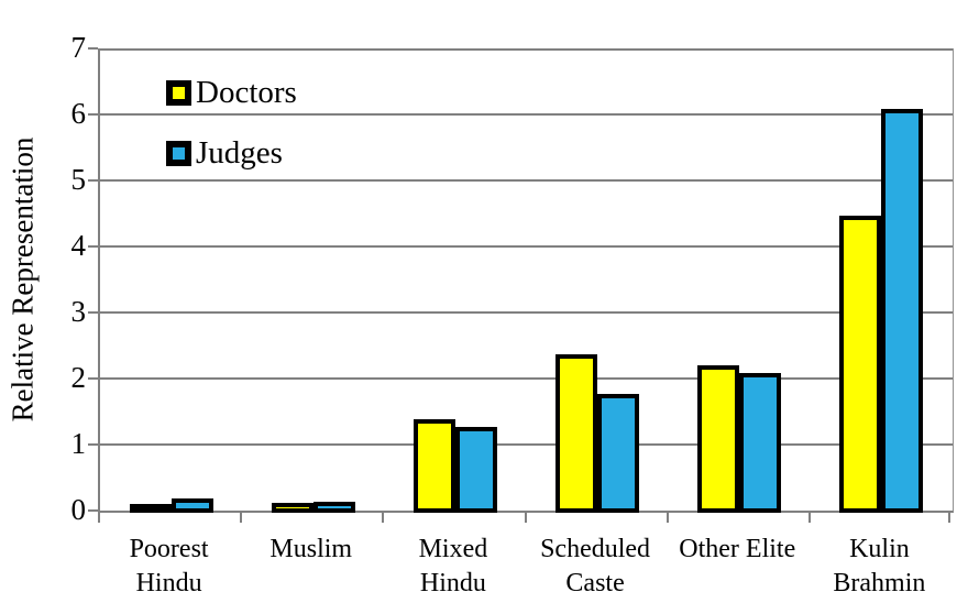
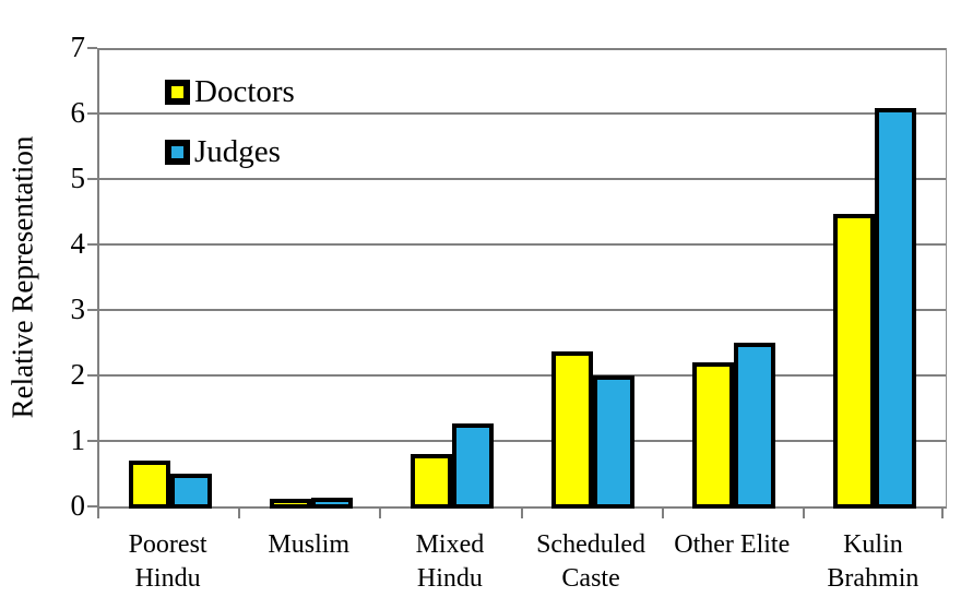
Doctors/Poorest Hindu: 0.1 -> 0.7
Judges/Poorest Hindu: 0.2 -> 0.5
Doctors/Mixed Hindu: 1.4 -> 0.8
Judges/Scheduled Caste: 1.8 -> 2.0
Judges/Other Elite: 2.1 -> 2.5
